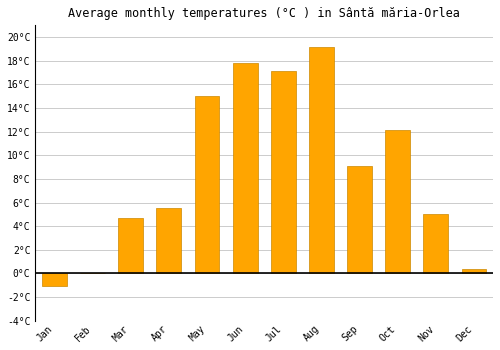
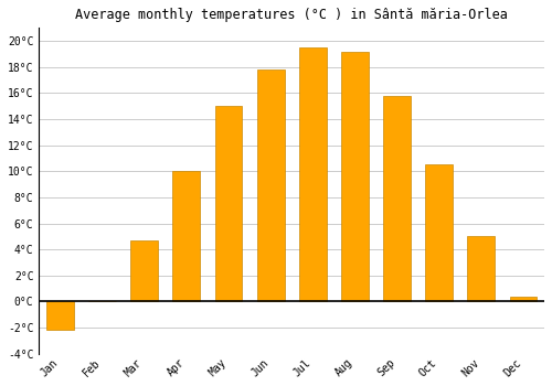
Jan: -1.1°C -> -2.2°C
Apr: 5.5°C -> 10.0°C
Jul: 17.1°C -> 19.5°C
Sep: 9.1°C -> 15.8°C
Oct: 12.1°C -> 10.5°C
